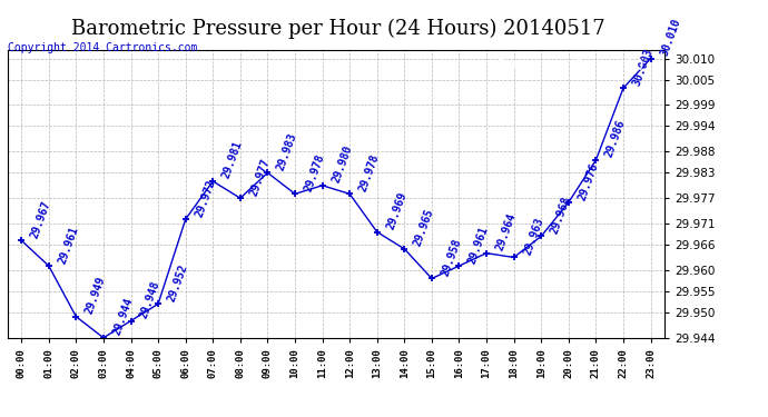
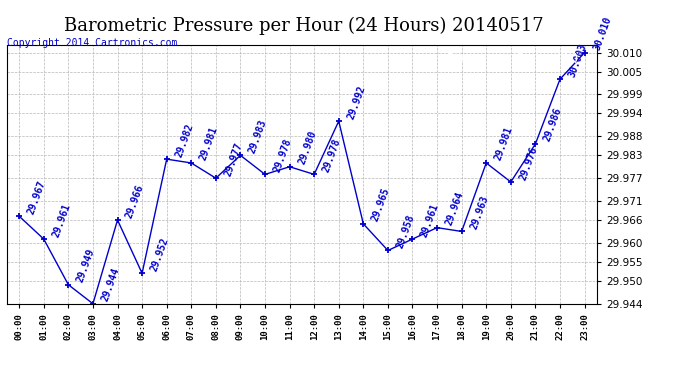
04:00: 29.948 -> 29.966
06:00: 29.972 -> 29.982
13:00: 29.969 -> 29.992
19:00: 29.968 -> 29.981
